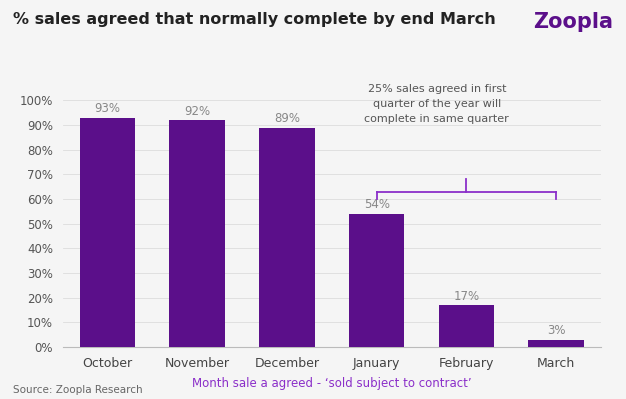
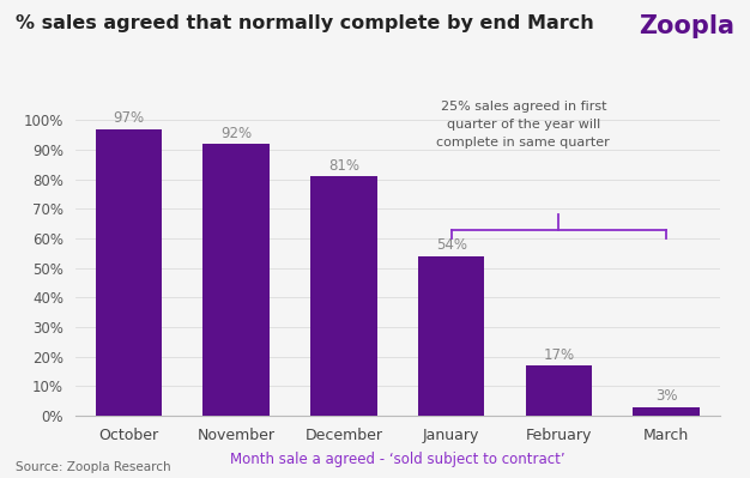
October: 93% -> 97%
December: 89% -> 81%
